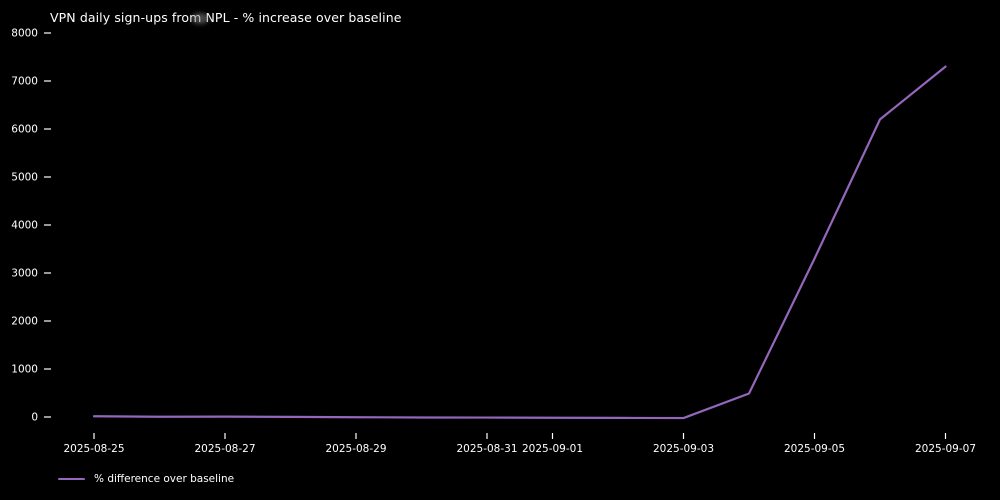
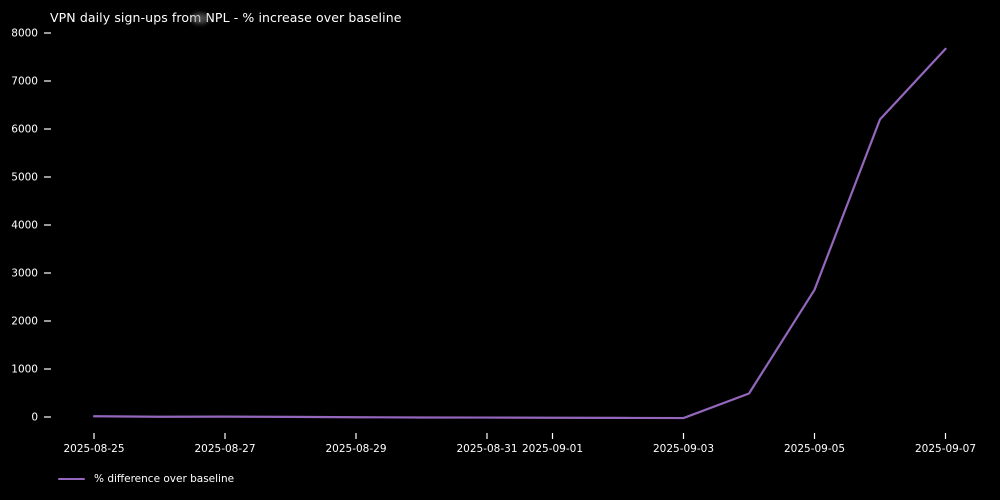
2025-09-05: 3300 -> 2600
2025-09-07: 7300 -> 7700
